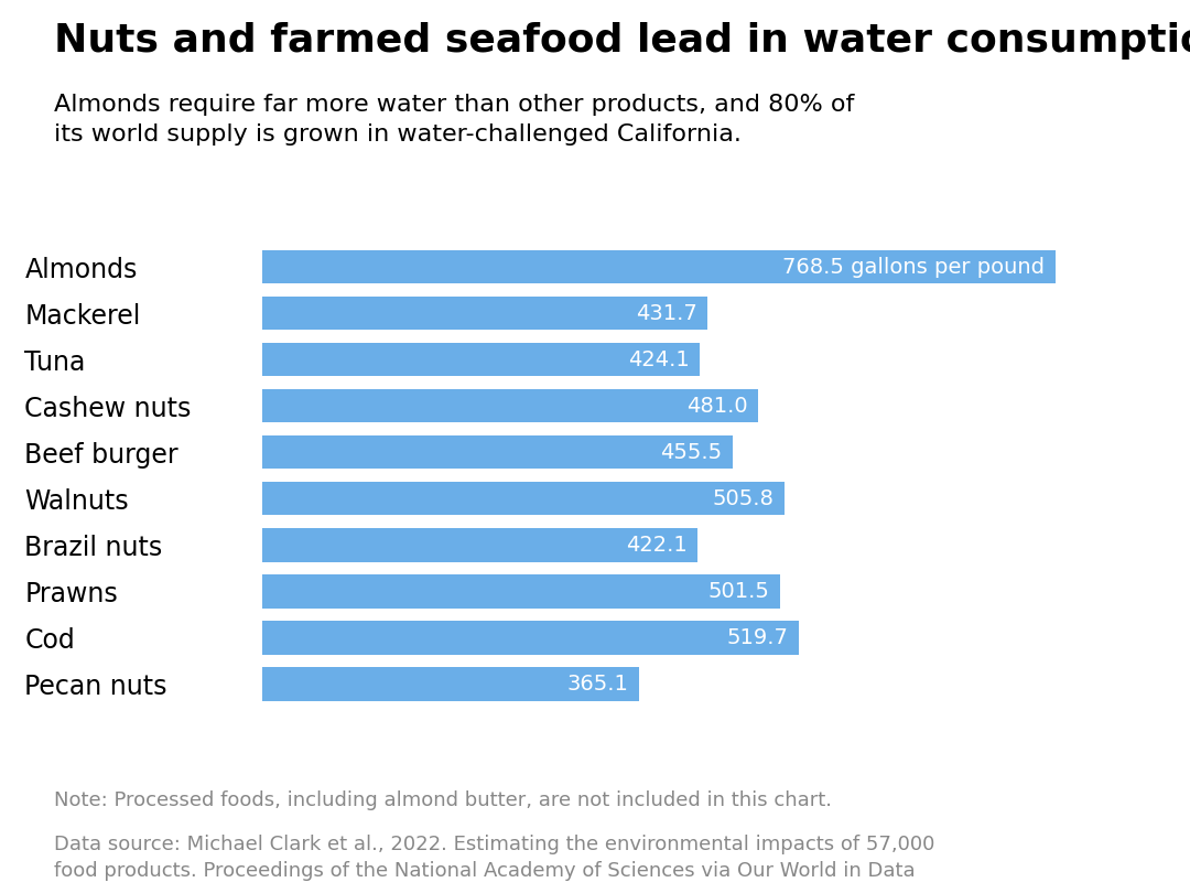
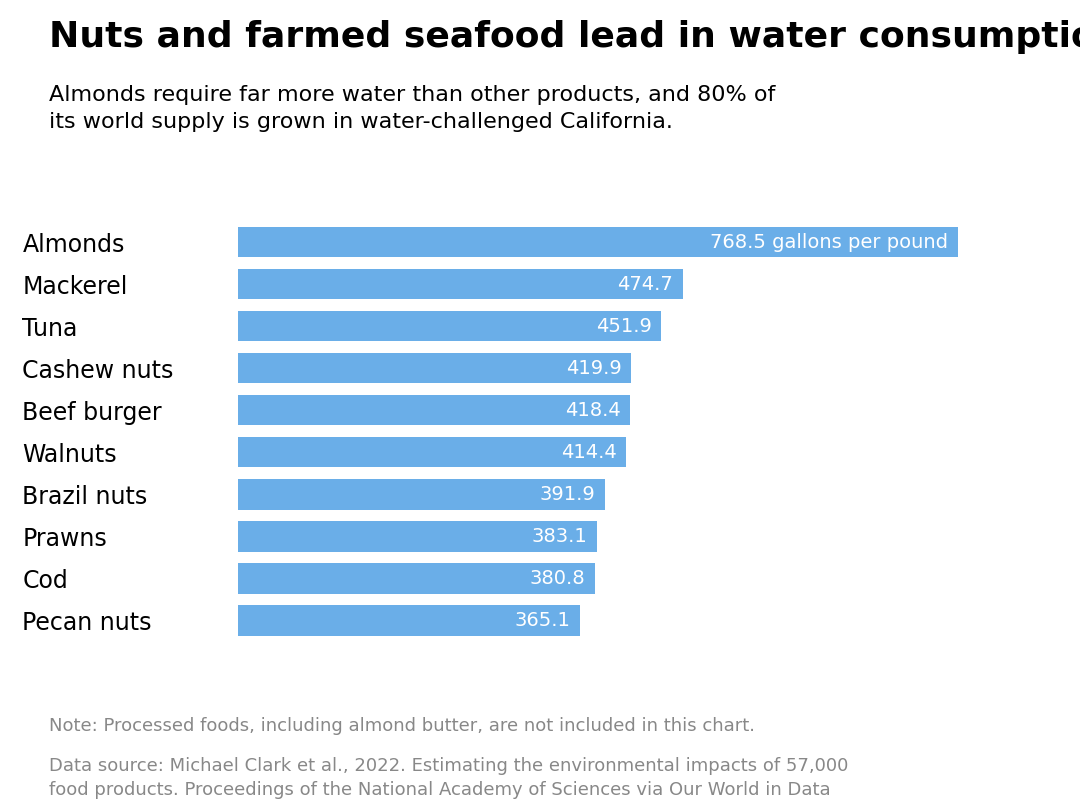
Mackerel: 431.7 -> 474.7
Tuna: 424.1 -> 451.9
Cashew nuts: 481.0 -> 419.9
Beef burger: 455.5 -> 418.4
Walnuts: 505.8 -> 414.4
Brazil nuts: 422.1 -> 391.9
Prawns: 501.5 -> 383.1
Cod: 519.7 -> 380.8
